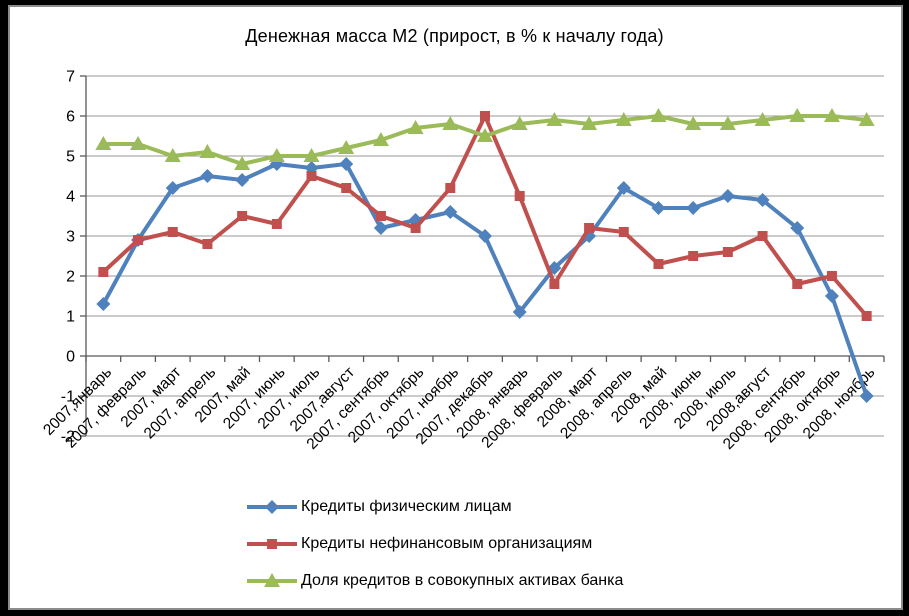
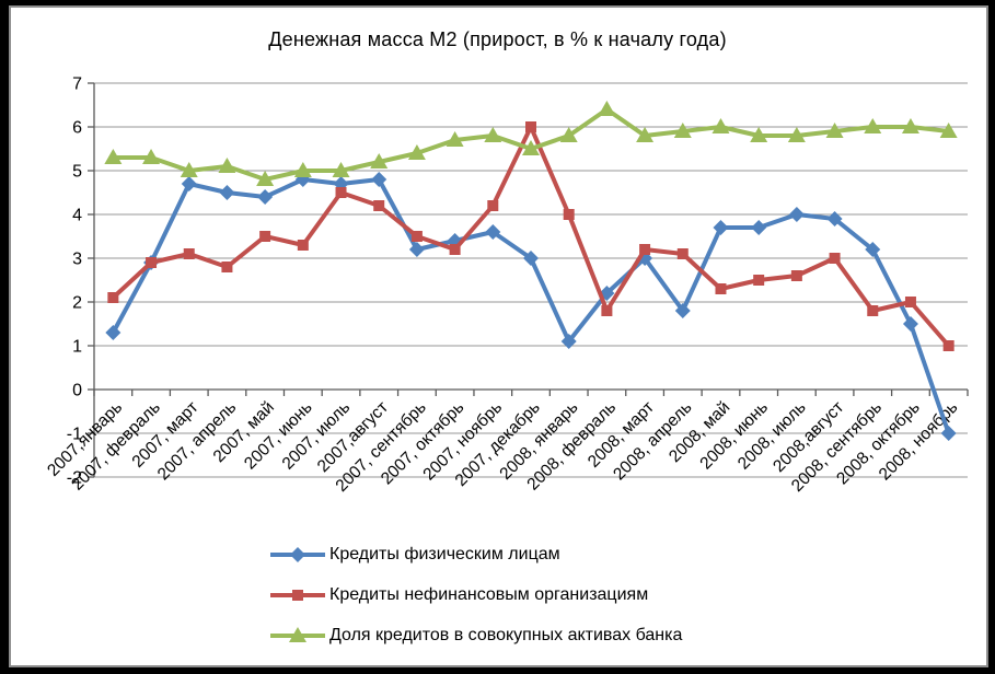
Кредиты физическим лицам/2007, март: 4.2 -> 4.7
Доля кредитов в совокупных активах банка/2008, февраль: 5.9 -> 6.4
Кредиты физическим лицам/2008, апрель: 4.2 -> 1.8
